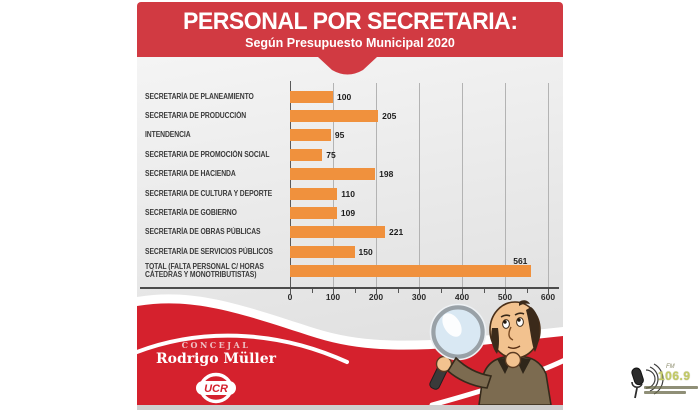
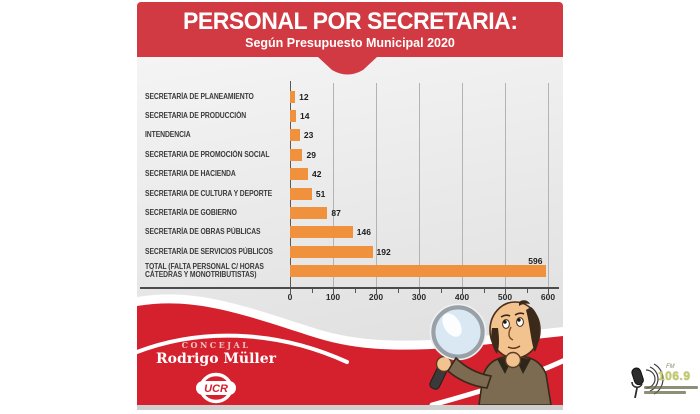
SECRETARÍA DE PLANEAMIENTO: 100 -> 12
SECRETARIA DE PRODUCCIÓN: 205 -> 14
INTENDENCIA: 95 -> 23
SECRETARIA DE PROMOCIÓN SOCIAL: 75 -> 29
SECRETARIA DE HACIENDA: 198 -> 42
SECRETARIA DE CULTURA Y DEPORTE: 110 -> 51
SECRETARÍA DE GOBIERNO: 109 -> 87
SECRETARÍA DE OBRAS PÚBLICAS: 221 -> 146
SECRETARÍA DE SERVICIOS PÚBLICOS: 150 -> 192
TOTAL (FALTA PERSONAL C/ HORAS CÁTEDRAS Y MONOTRIBUTISTAS): 561 -> 596
